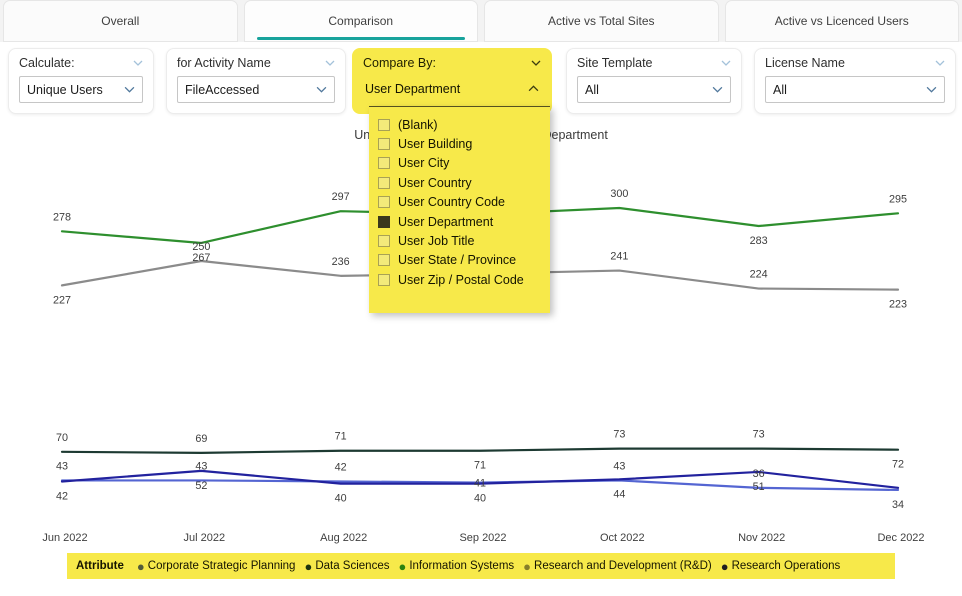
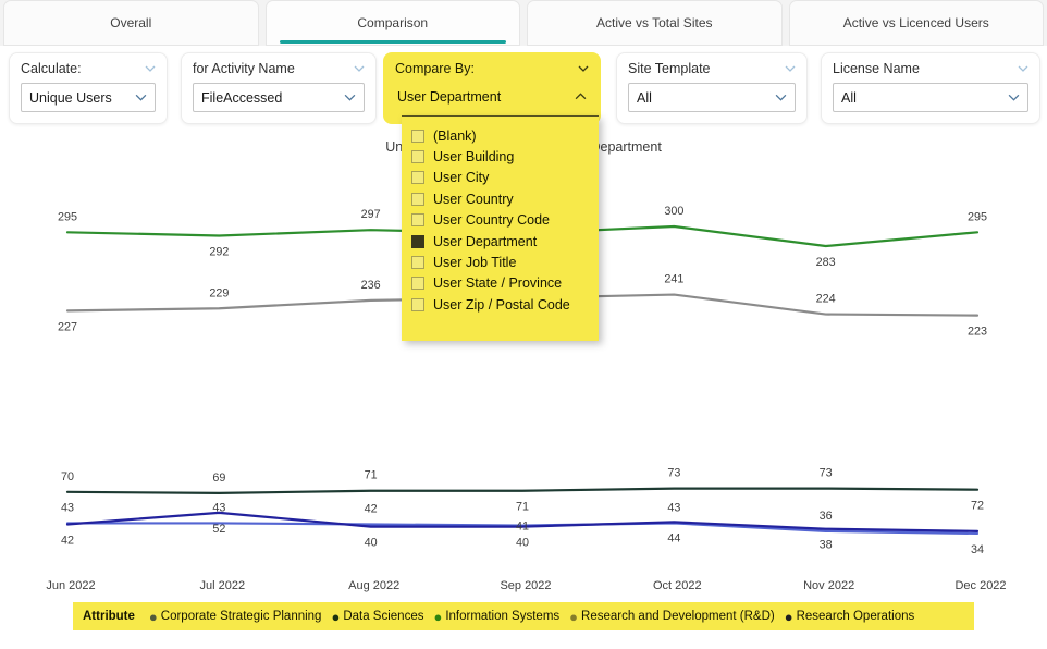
Information Systems/Jun 2022: 278 -> 295
Information Systems/Jul 2022: 267 -> 292
Research and Development (R&D)/Jul 2022: 250 -> 229
Research Operations/Nov 2022: 51 -> 38
